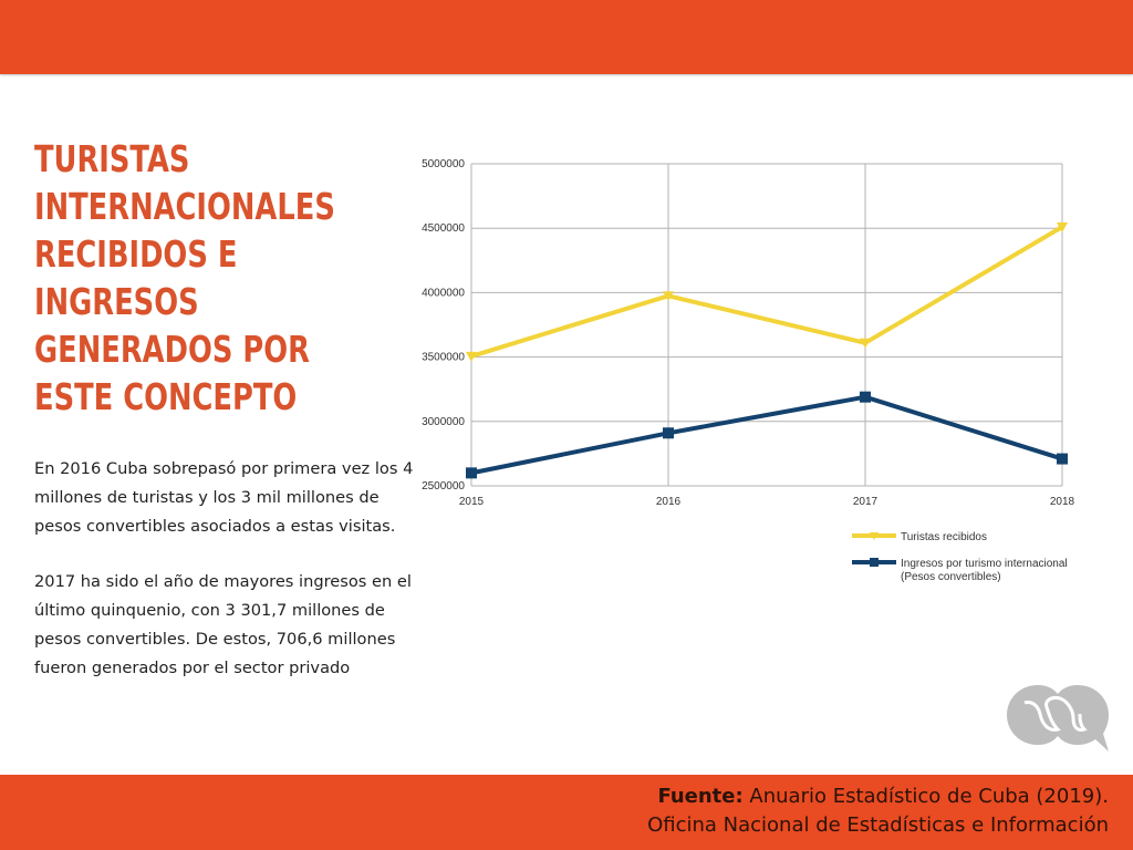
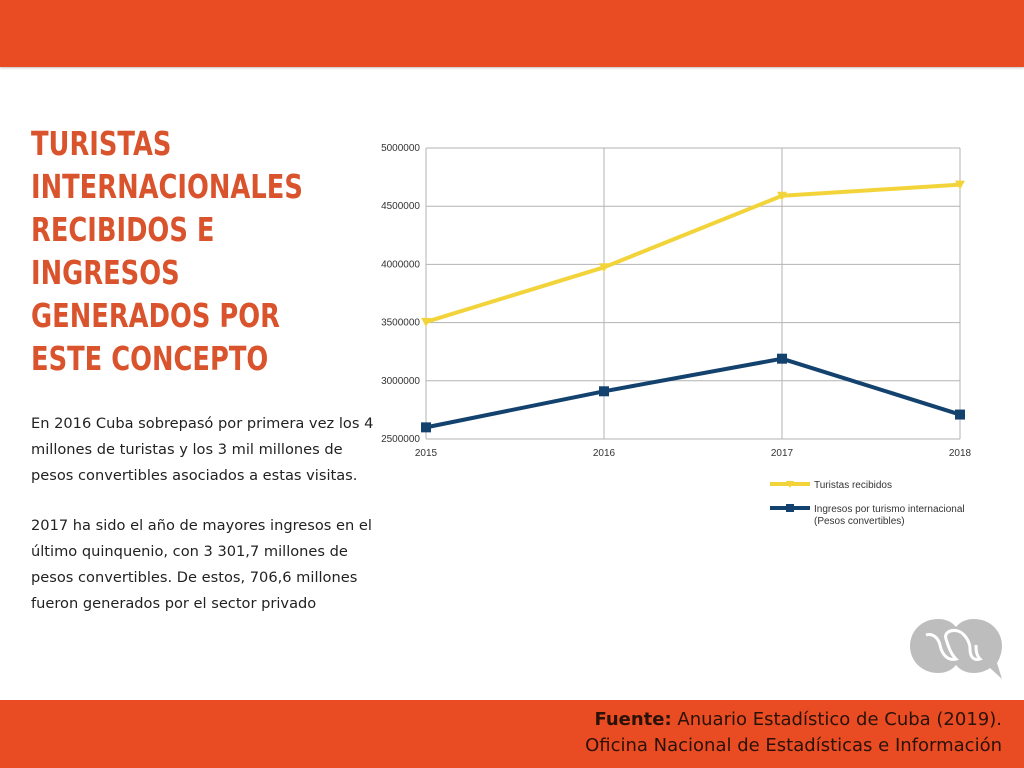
Turistas recibidos/2017: 3610000 -> 4590000
Turistas recibidos/2018: 4510000 -> 4680000
